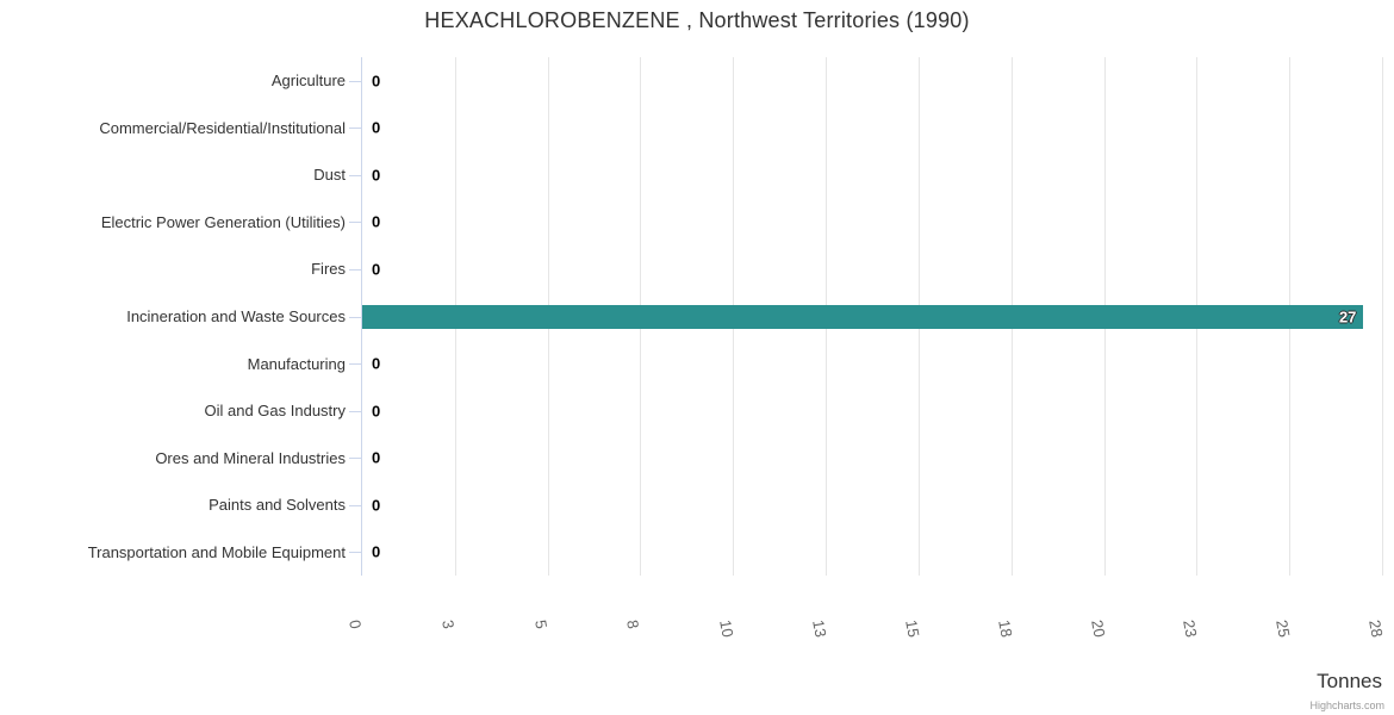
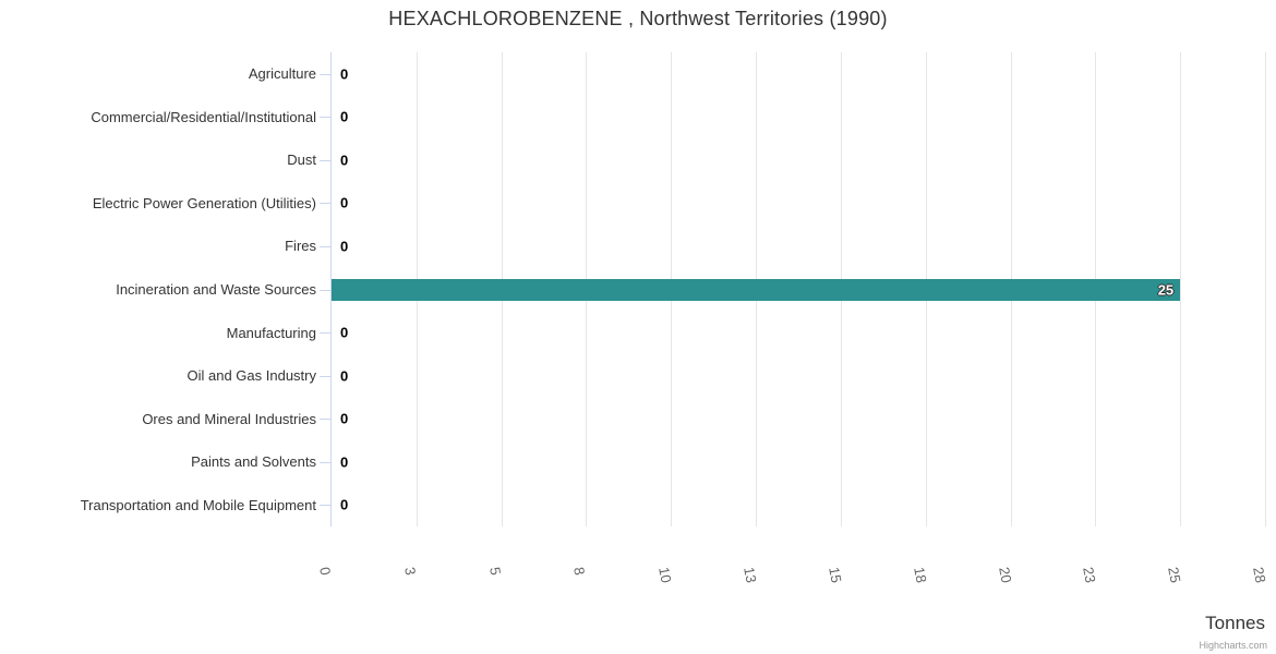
Incineration and Waste Sources: 27 -> 25
